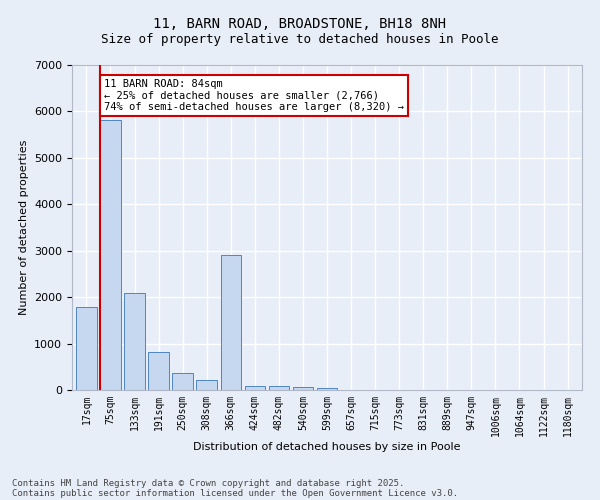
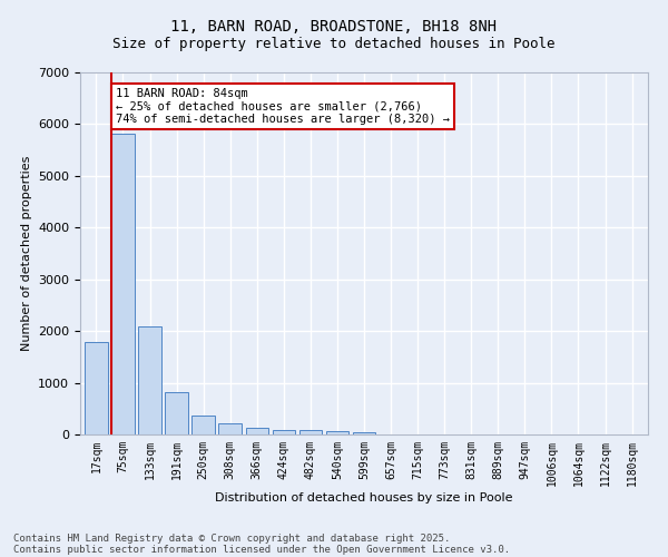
366sqm: 2900 -> 130
